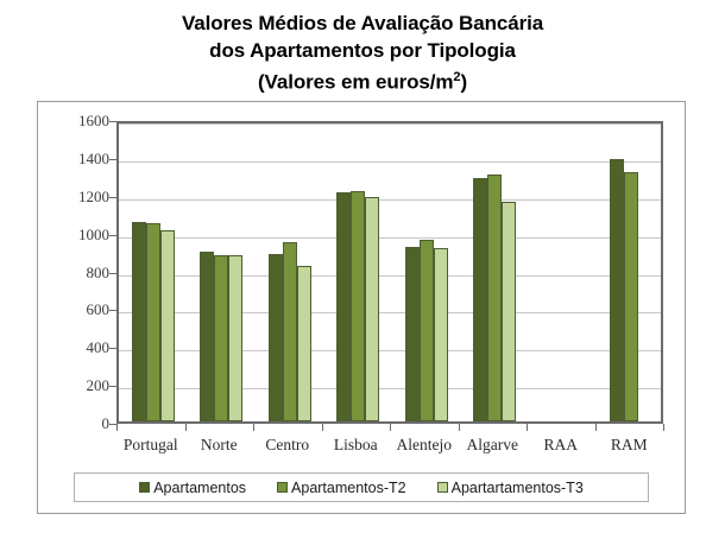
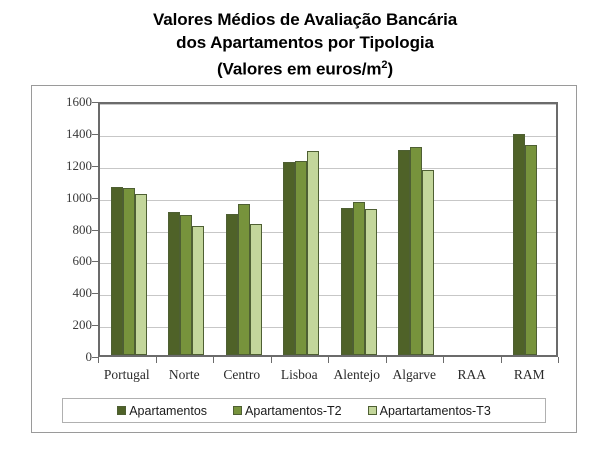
Apartartamentos-T3/Norte: 880 -> 810
Apartartamentos-T3/Lisboa: 1180 -> 1280
